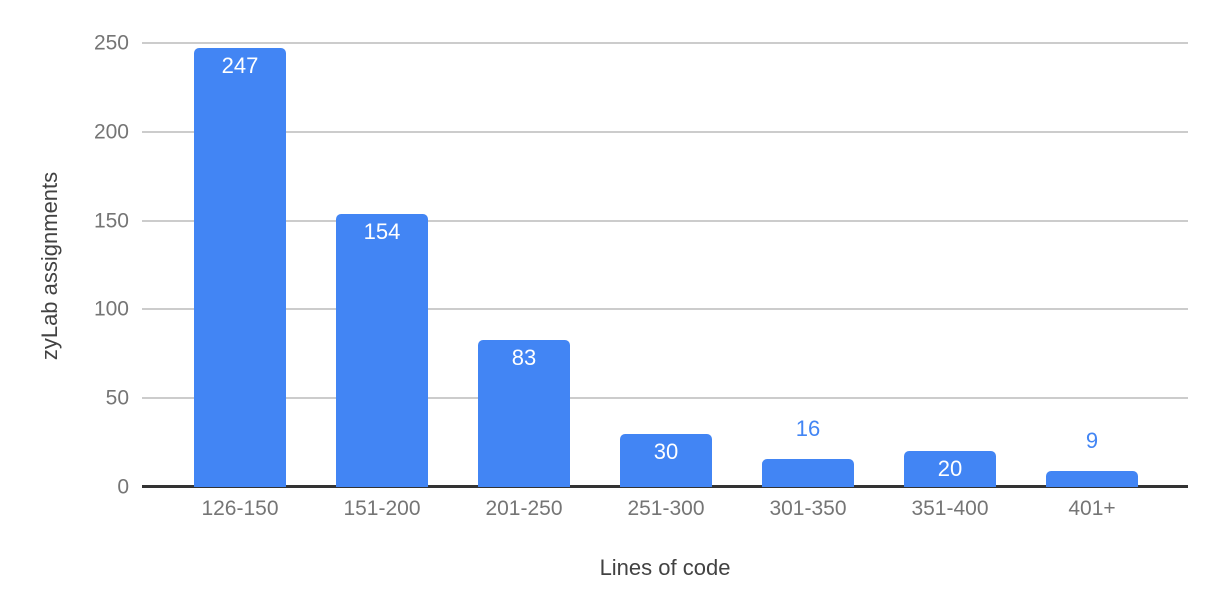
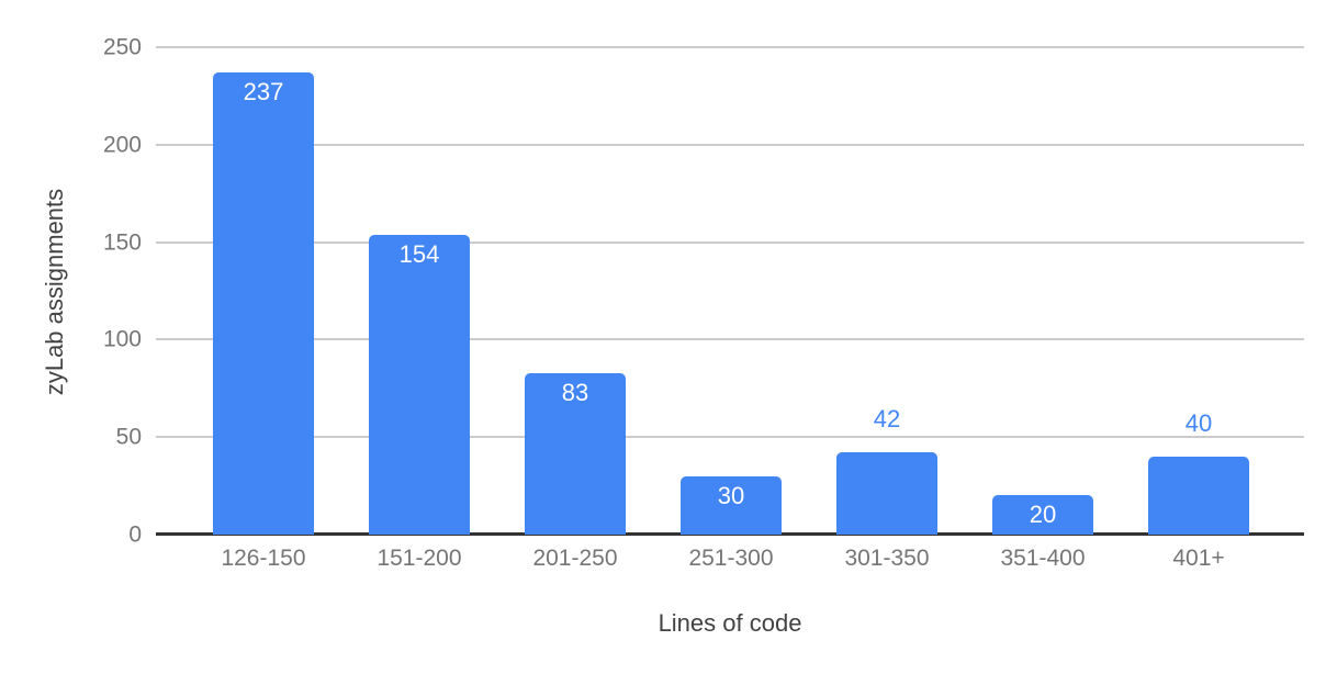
126-150: 247 -> 237
301-350: 16 -> 42
401+: 9 -> 40
